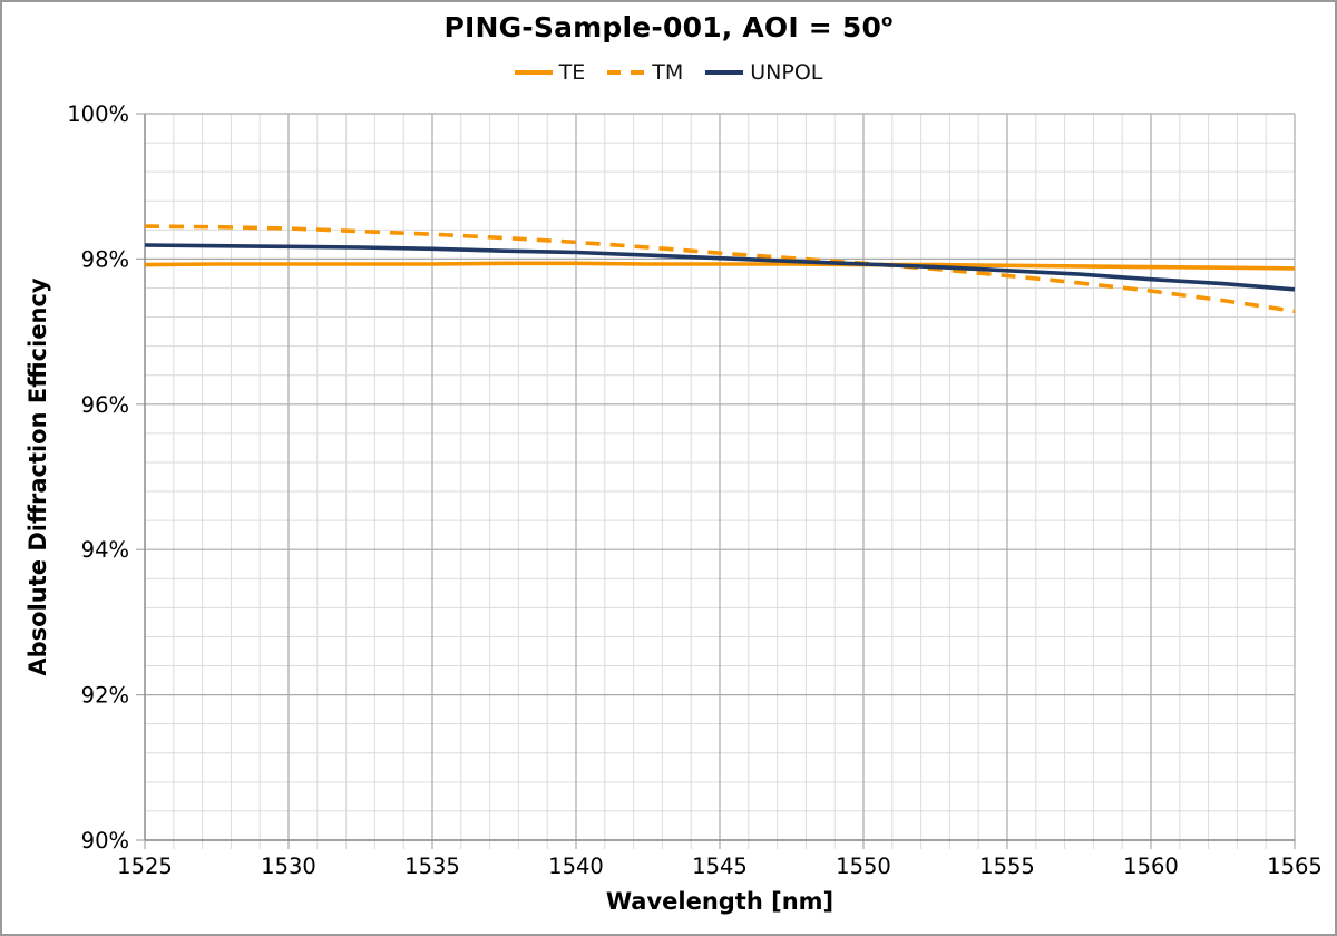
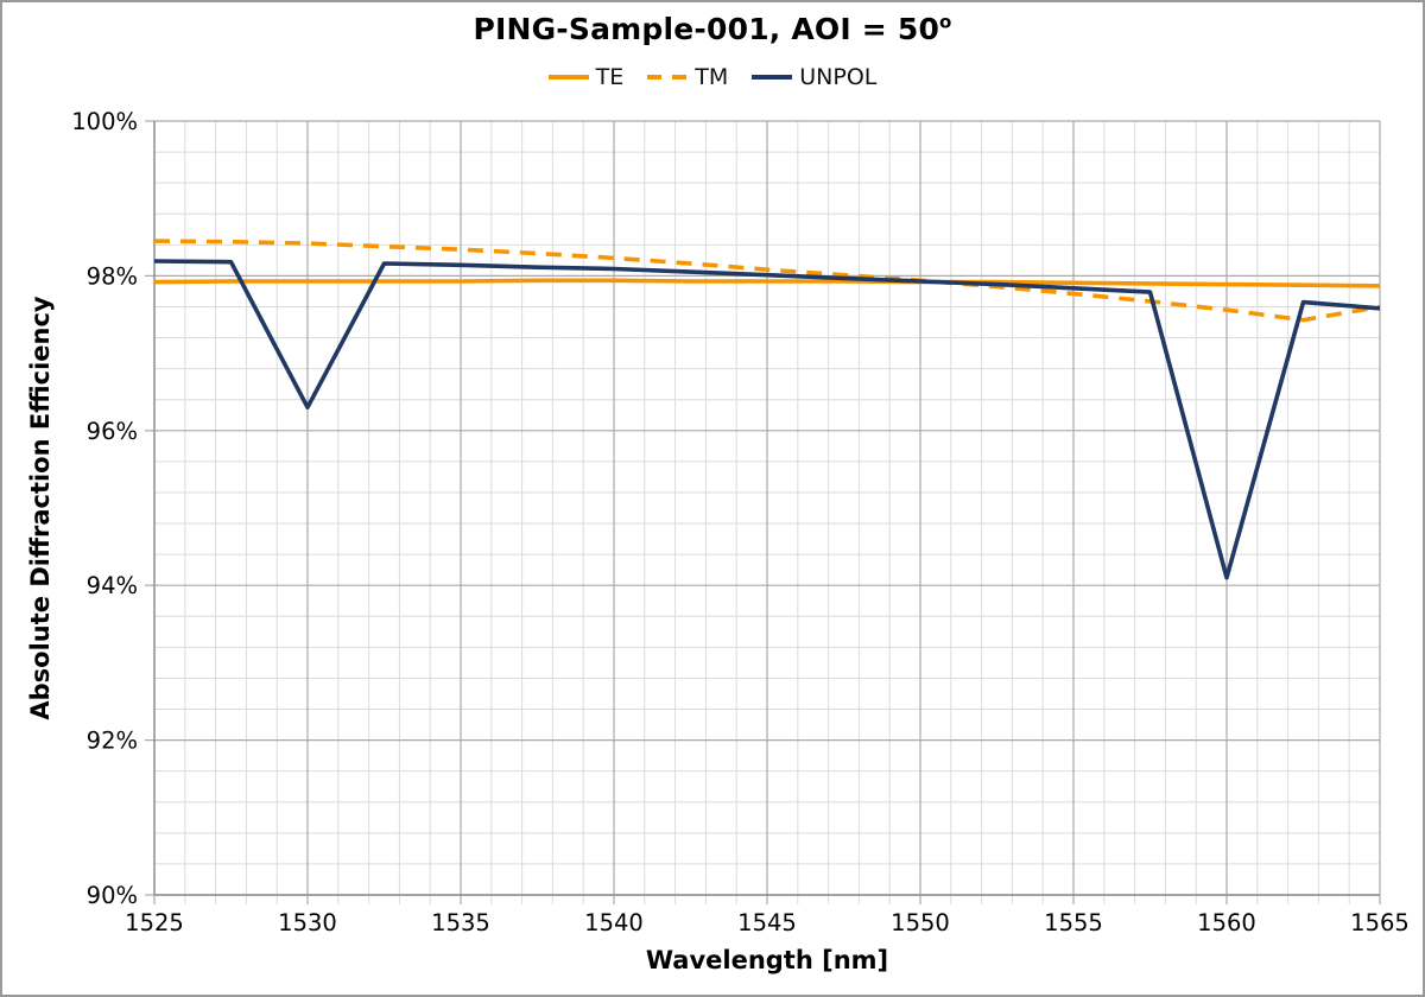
UNPOL/1530: 98.2% -> 96.3%
UNPOL/1560: 97.7% -> 94.1%
TM/1565: 97.3% -> 97.6%
